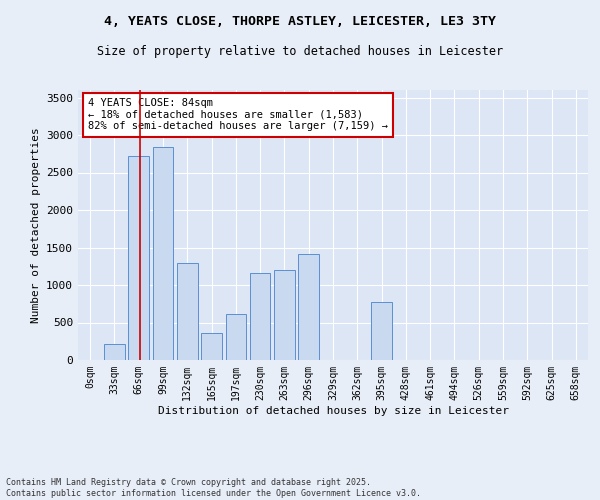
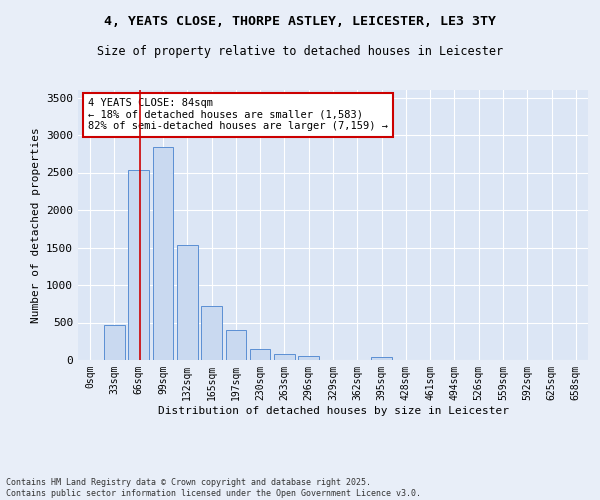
33sqm: 220 -> 470
66sqm: 2720 -> 2530
132sqm: 1300 -> 1530
165sqm: 360 -> 720
197sqm: 620 -> 400
230sqm: 1160 -> 150
263sqm: 1200 -> 80
296sqm: 1420 -> 50
395sqm: 780 -> 40
